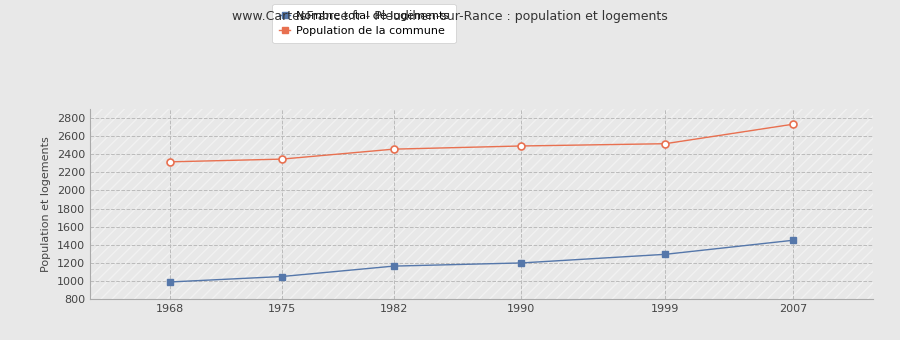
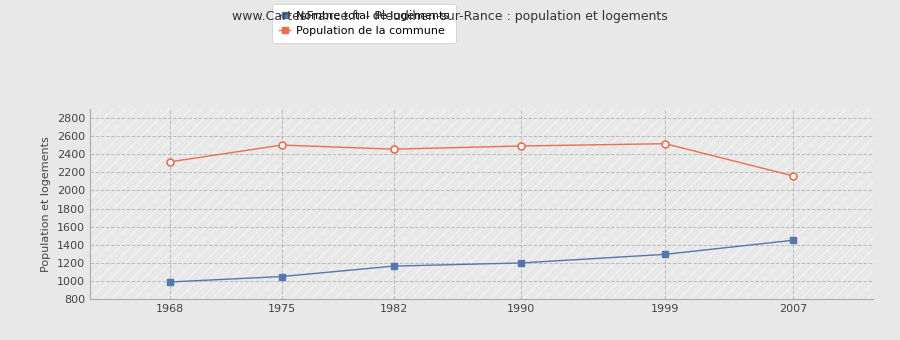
Population de la commune/1975: 2340 -> 2500
Population de la commune/2007: 2730 -> 2160
